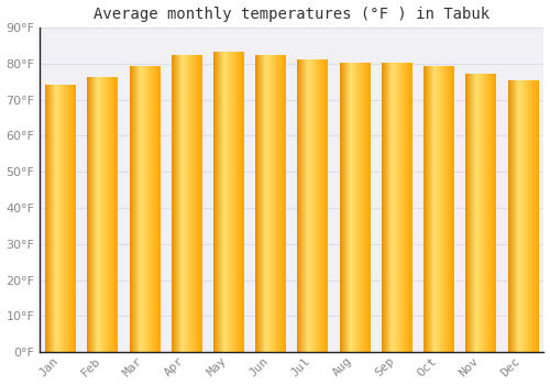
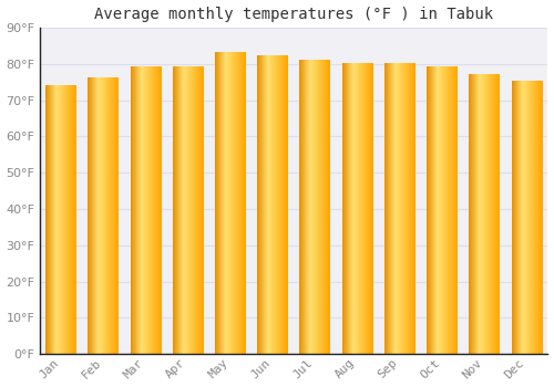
Apr: 82°F -> 79°F
